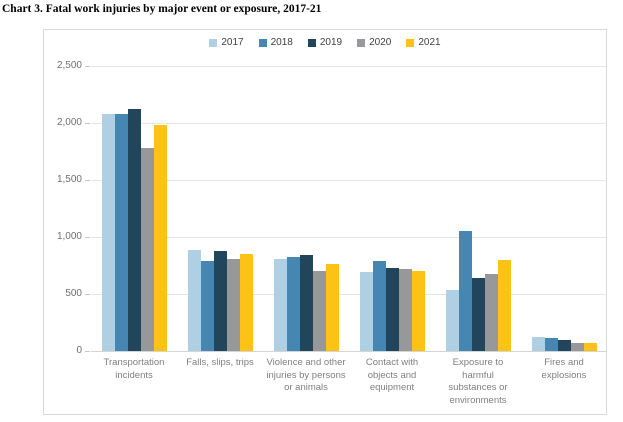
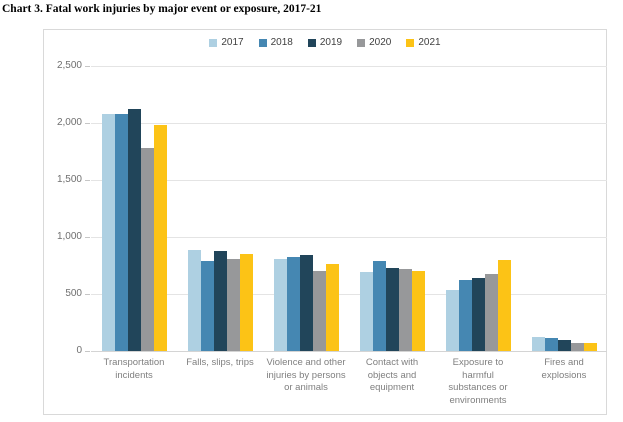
2018/Exposure to harmful substances or environments: 1050 -> 620
